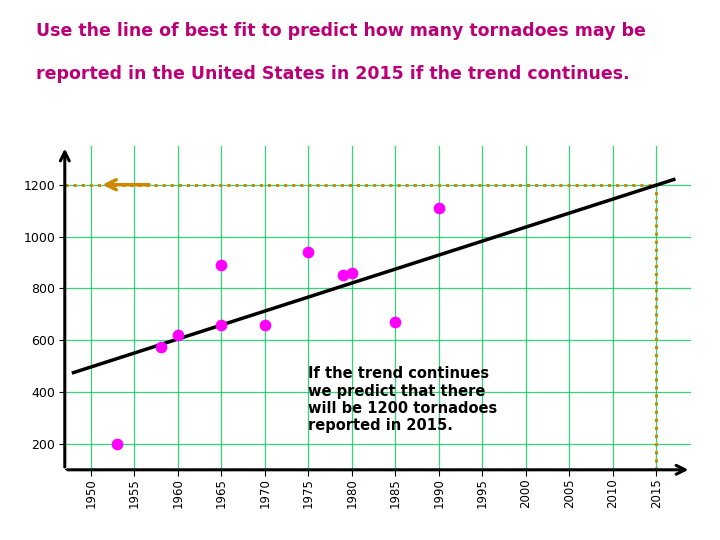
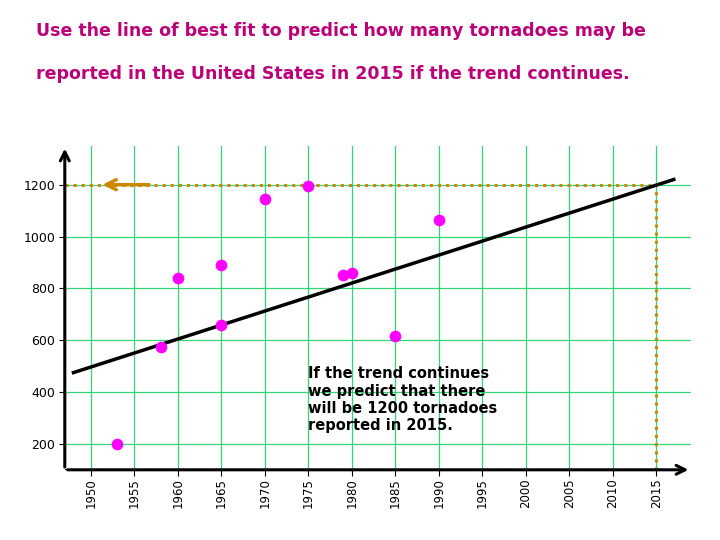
1960: 620 -> 840
1970: 660 -> 1145
1975: 940 -> 1195
1985: 670 -> 615
1990: 1110 -> 1065
